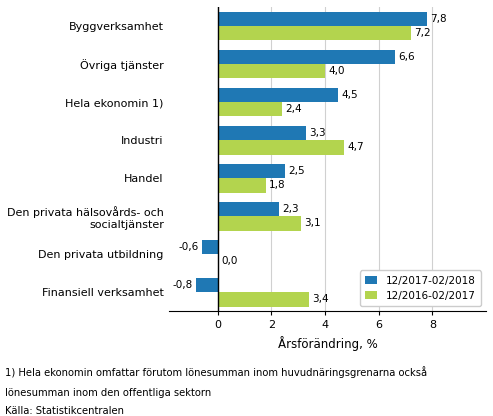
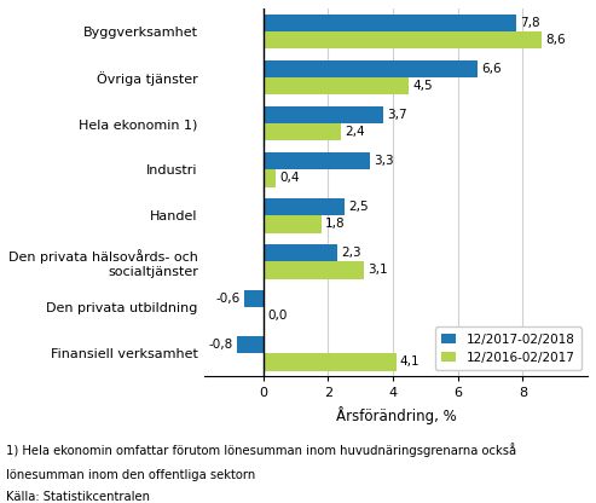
12/2016-02/2017/Byggverksamhet: 7,2 -> 8,6
12/2016-02/2017/Övriga tjänster: 4,0 -> 4,5
12/2017-02/2018/Hela ekonomin 1): 4,5 -> 3,7
12/2016-02/2017/Industri: 4,7 -> 0,4
12/2016-02/2017/Finansiell verksamhet: 3,4 -> 4,1
